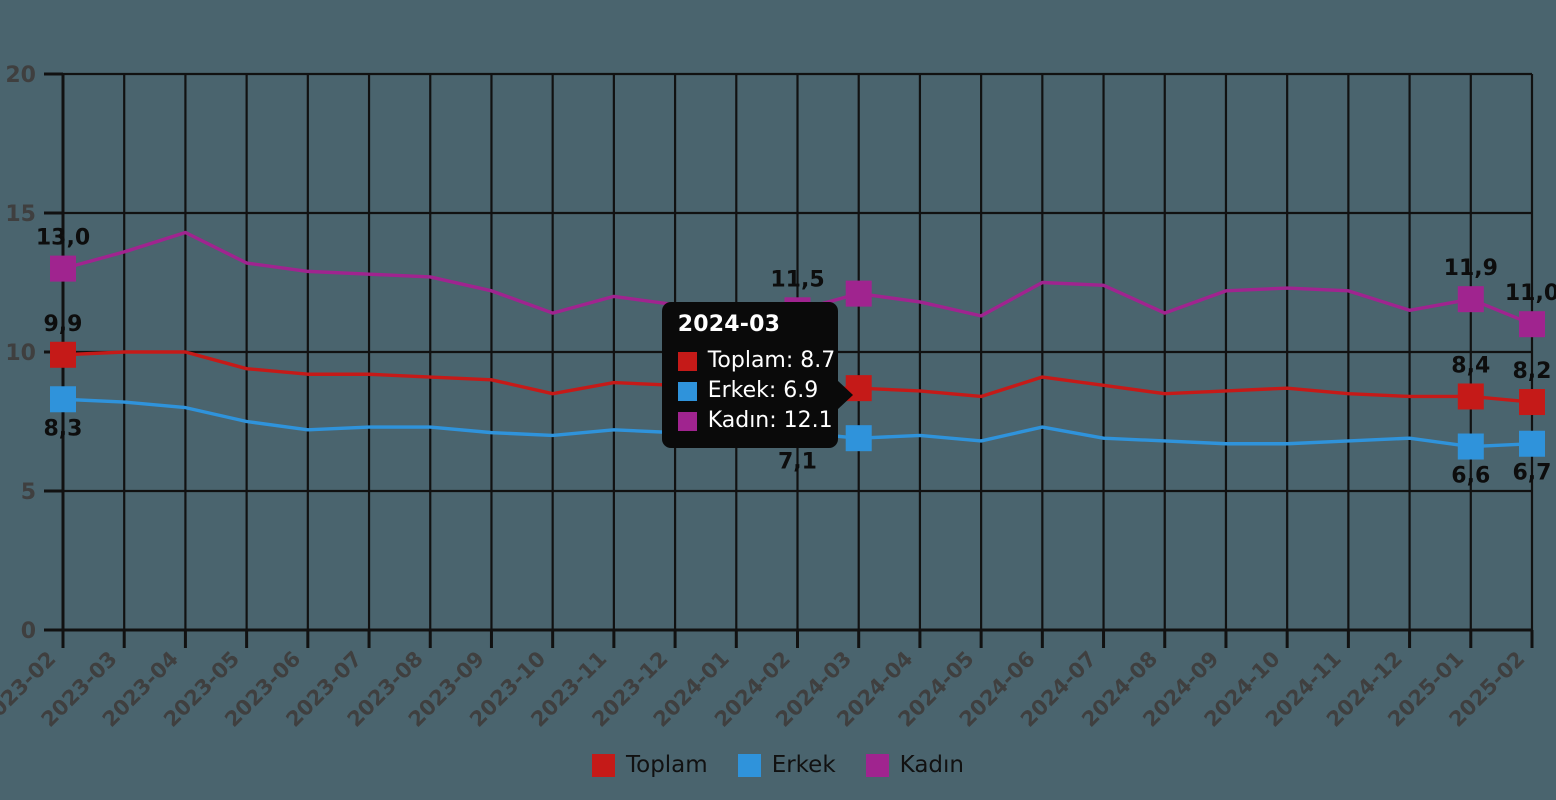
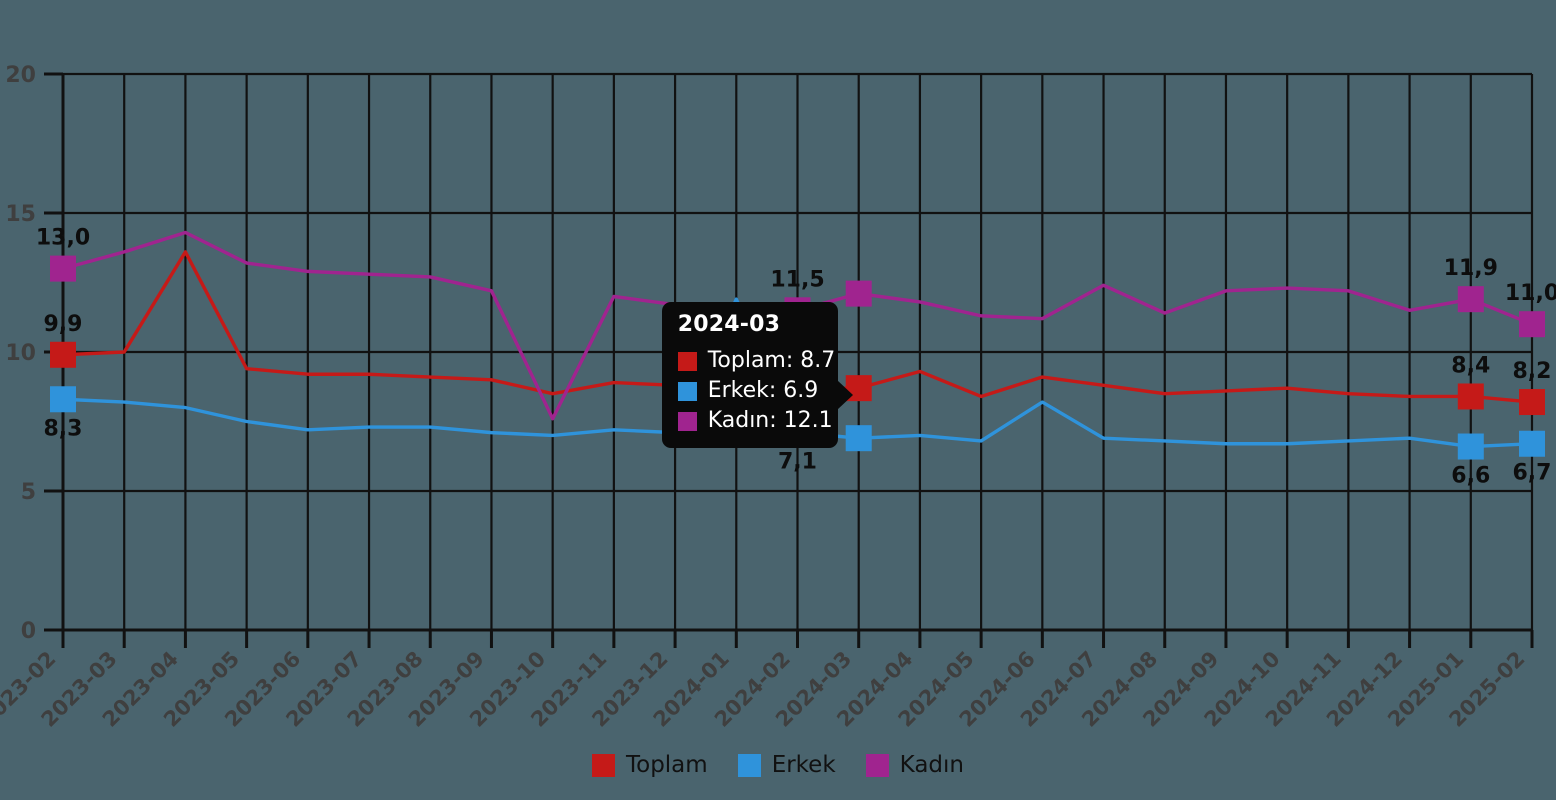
Toplam/2023-04: 10.0 -> 13.6
Kadın/2023-10: 11.4 -> 7.6
Erkek/2024-01: 7.0 -> 11.9
Toplam/2024-04: 8.6 -> 9.3
Erkek/2024-06: 7.3 -> 8.2
Kadın/2024-06: 12.5 -> 11.2
